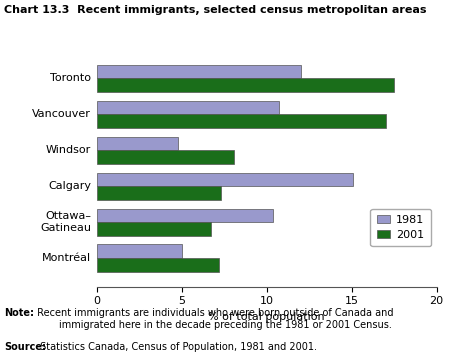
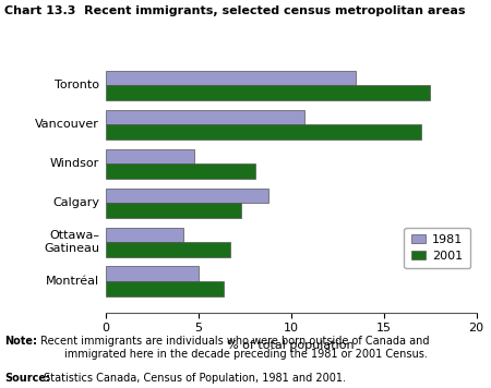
1981/Toronto: 12.0 -> 13.5
1981/Calgary: 15.1 -> 8.8
1981/Ottawa– Gatineau: 10.4 -> 4.2
2001/Montréal: 7.2 -> 6.4
